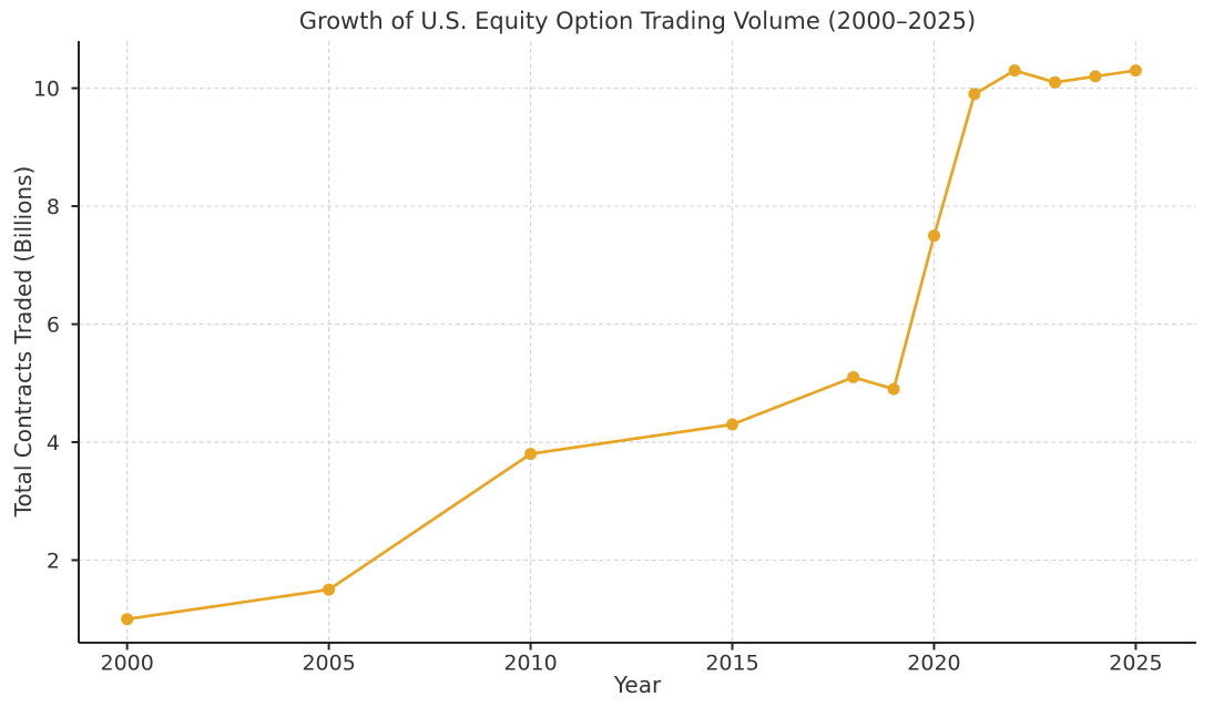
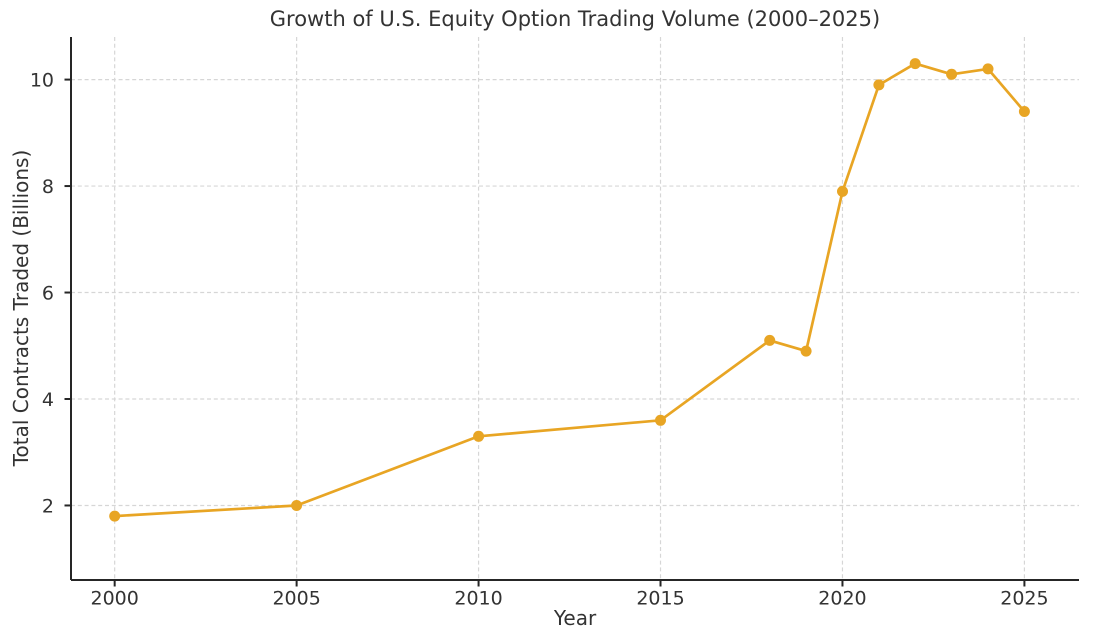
2000: 1.0 -> 1.8
2005: 1.5 -> 2.0
2010: 3.8 -> 3.3
2015: 4.3 -> 3.6
2020: 7.5 -> 7.9
2025: 10.3 -> 9.4
